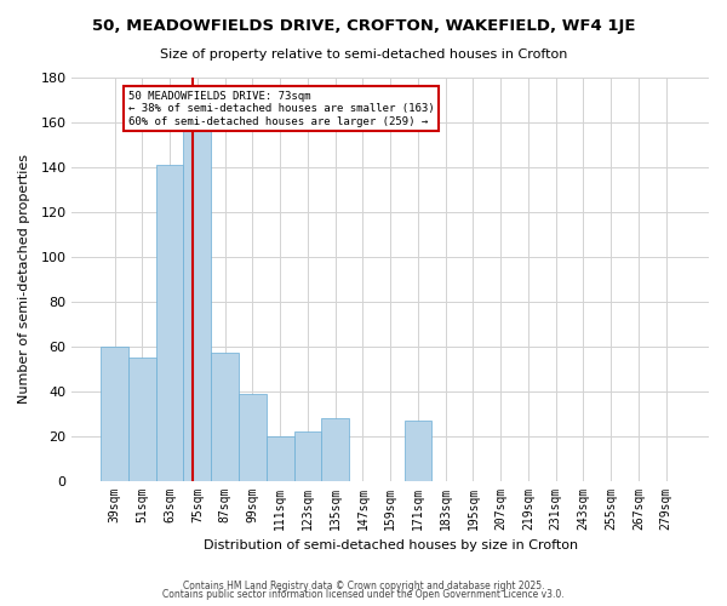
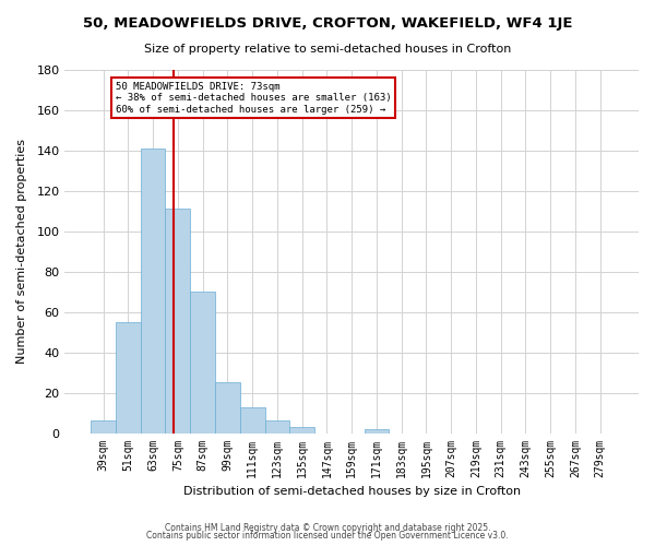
39sqm: 60 -> 6
75sqm: 156 -> 111
87sqm: 57 -> 70
99sqm: 39 -> 25
111sqm: 20 -> 13
123sqm: 22 -> 6
135sqm: 28 -> 3
171sqm: 27 -> 2
